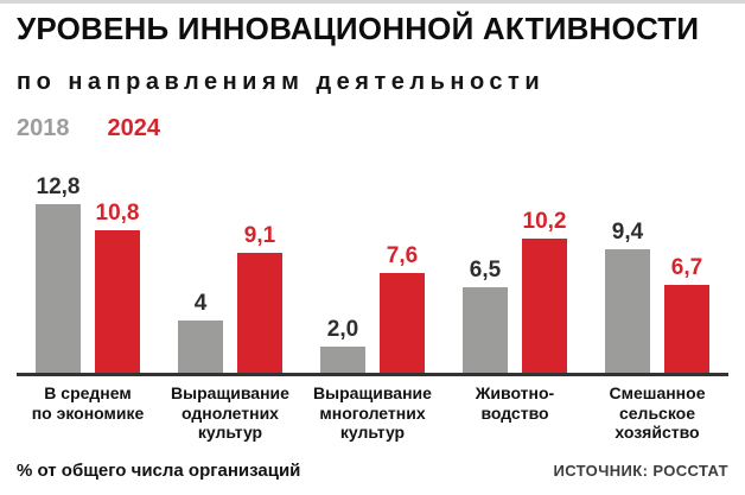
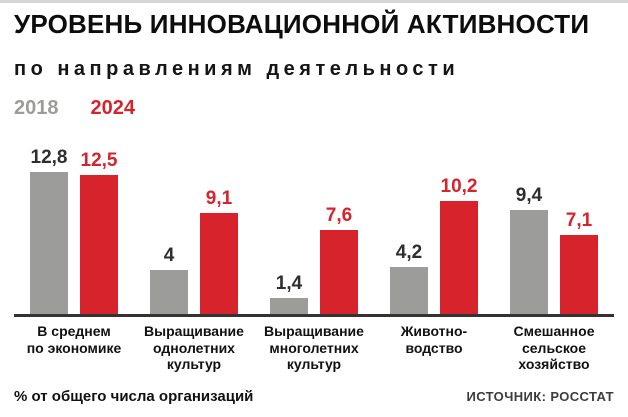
2024/В среднем по экономике: 10,8 -> 12,5
2018/Выращивание многолетних культур: 2,0 -> 1,4
2018/Животно- водство: 6,5 -> 4,2
2024/Смешанное сельское хозяйство: 6,7 -> 7,1
